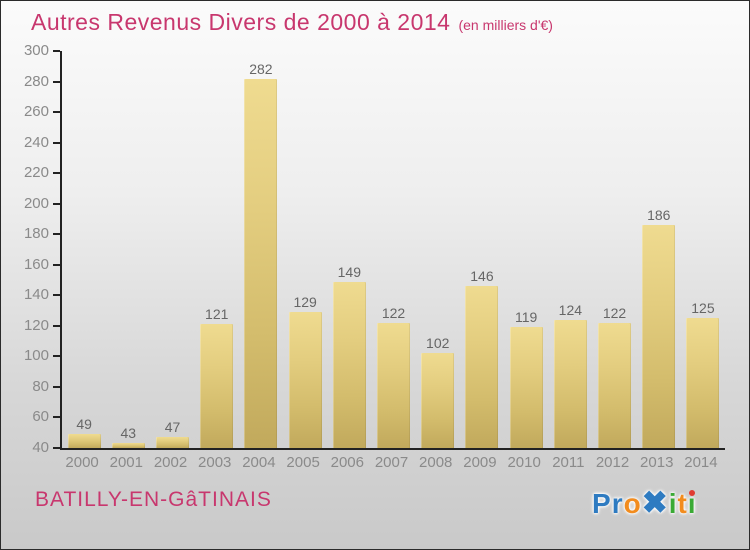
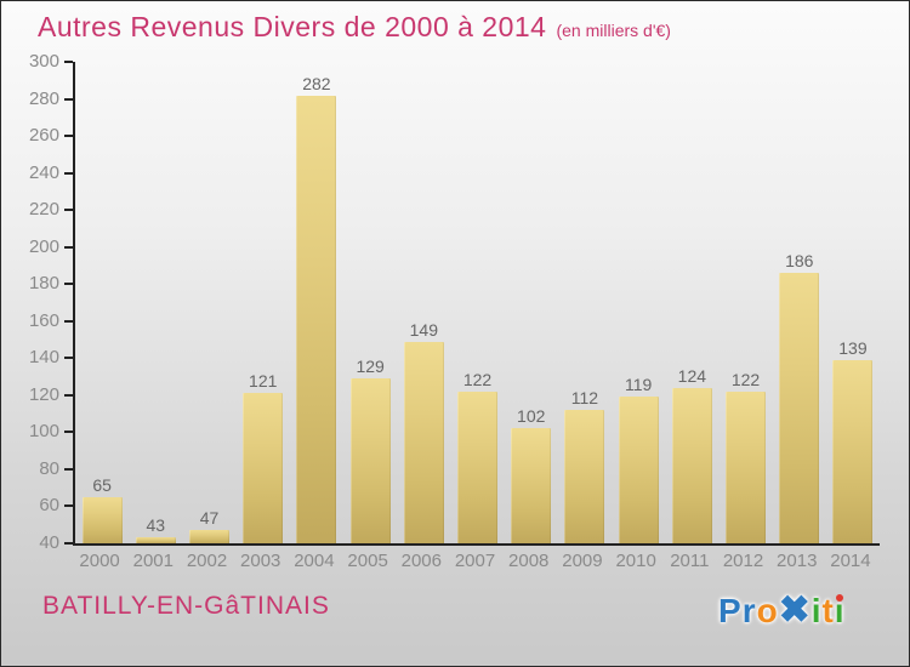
2000: 49 -> 65
2009: 146 -> 112
2014: 125 -> 139
